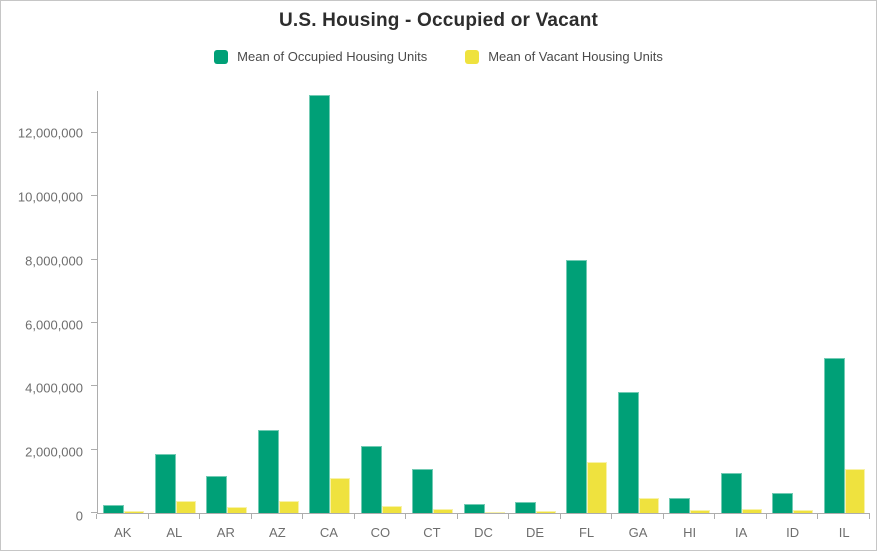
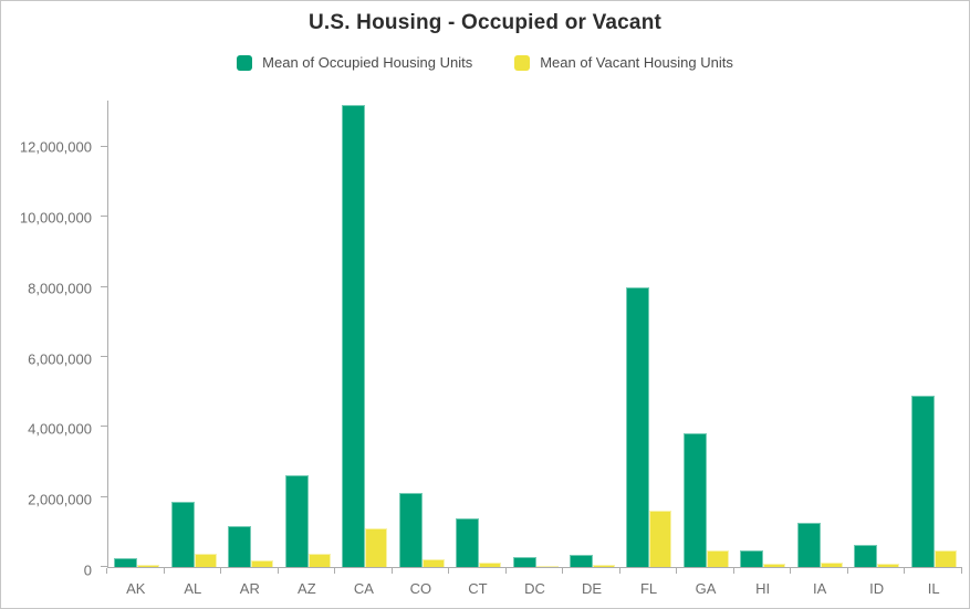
Mean of Vacant Housing Units/IL: 1400000 -> 500000
